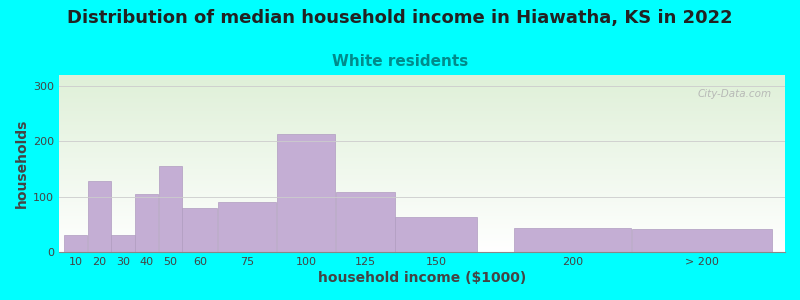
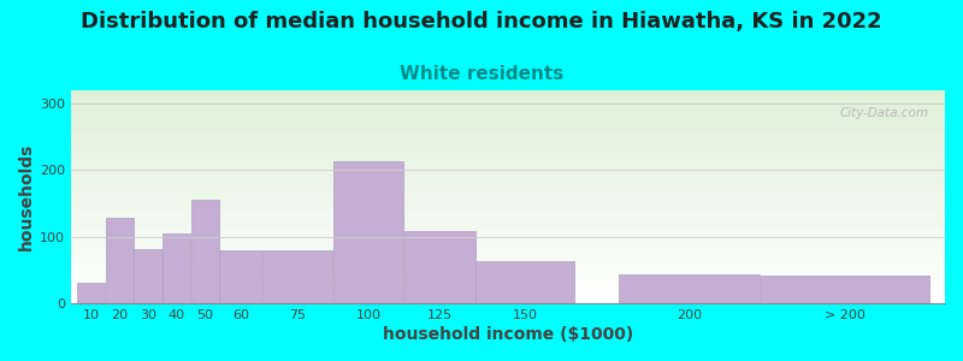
30: 30 -> 82
75: 90 -> 80
